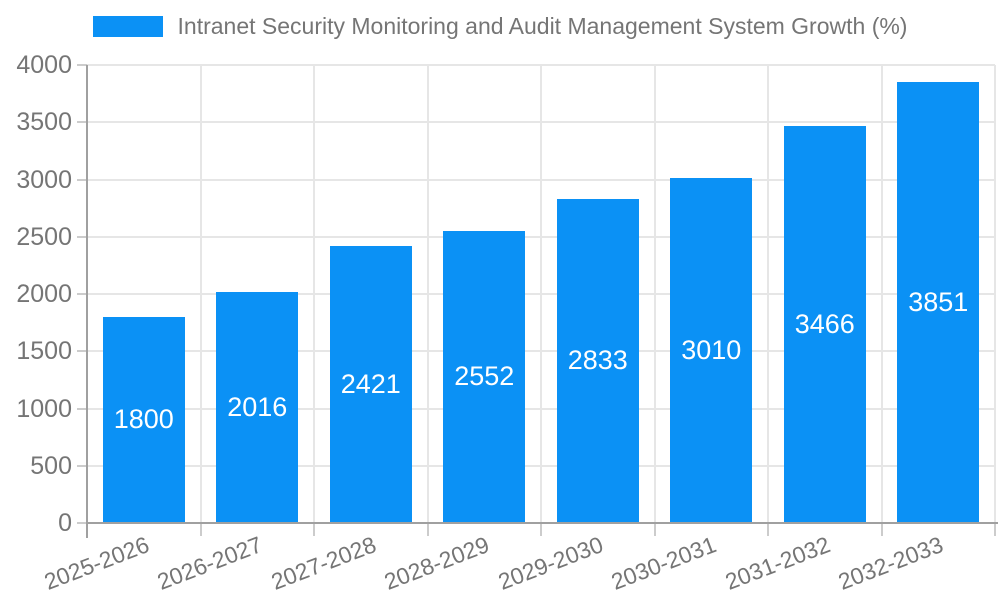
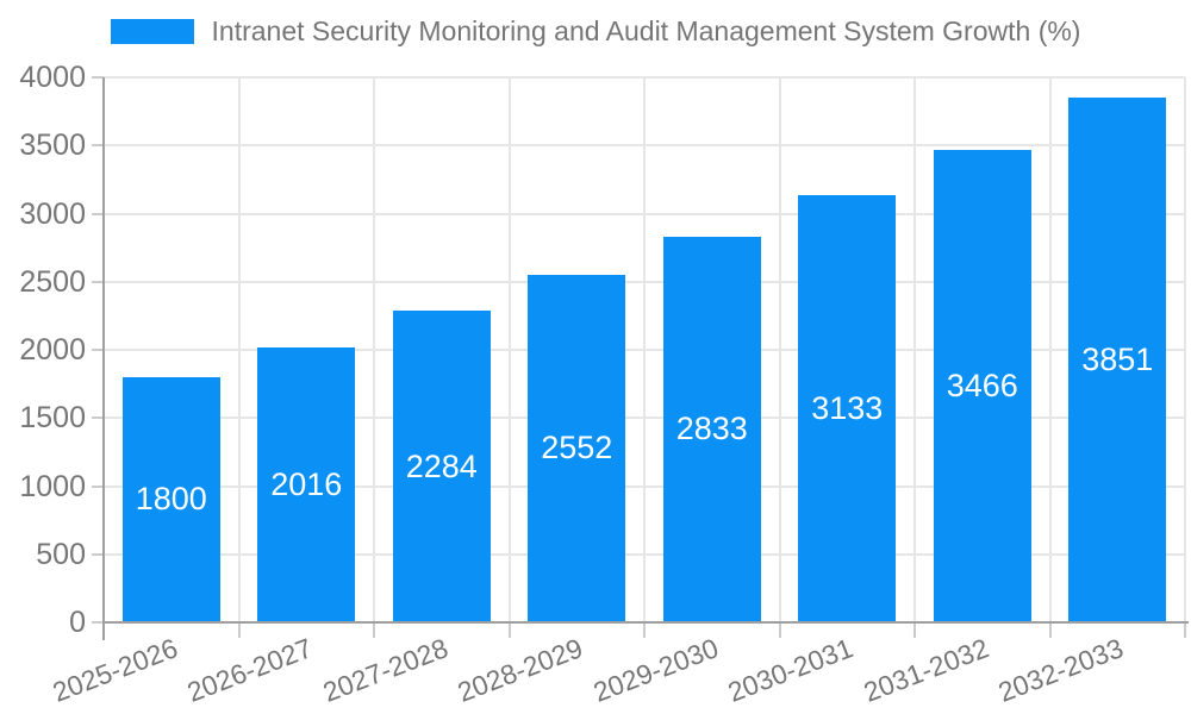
2027-2028: 2421 -> 2284
2030-2031: 3010 -> 3133
